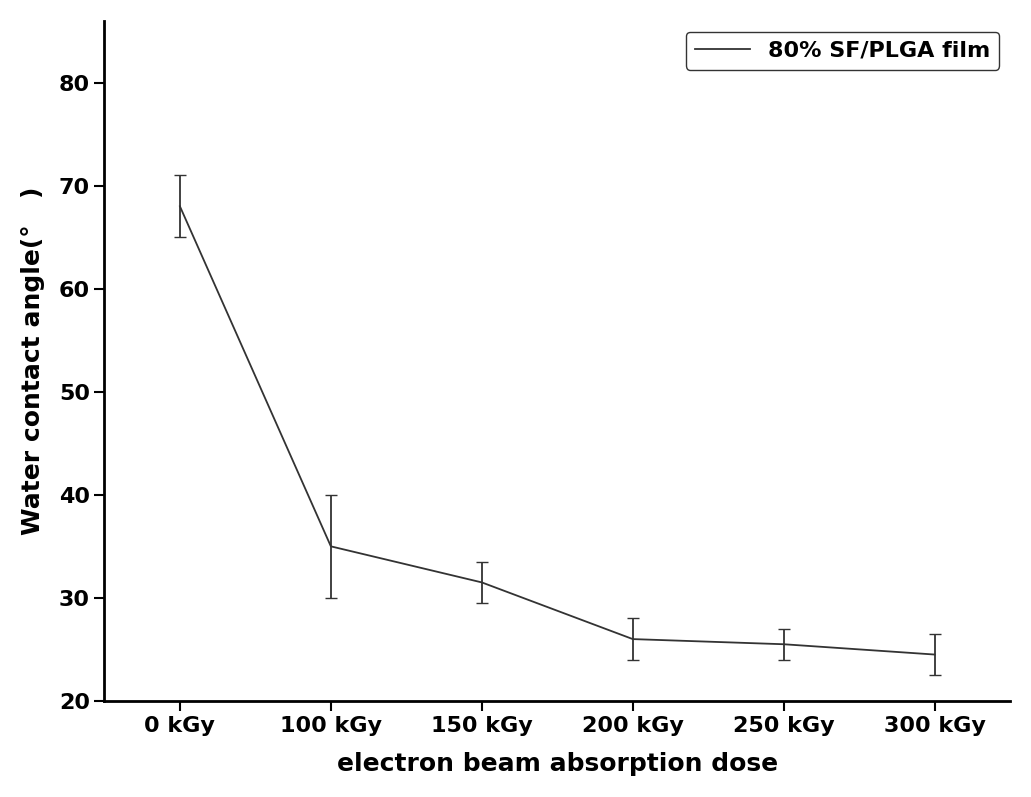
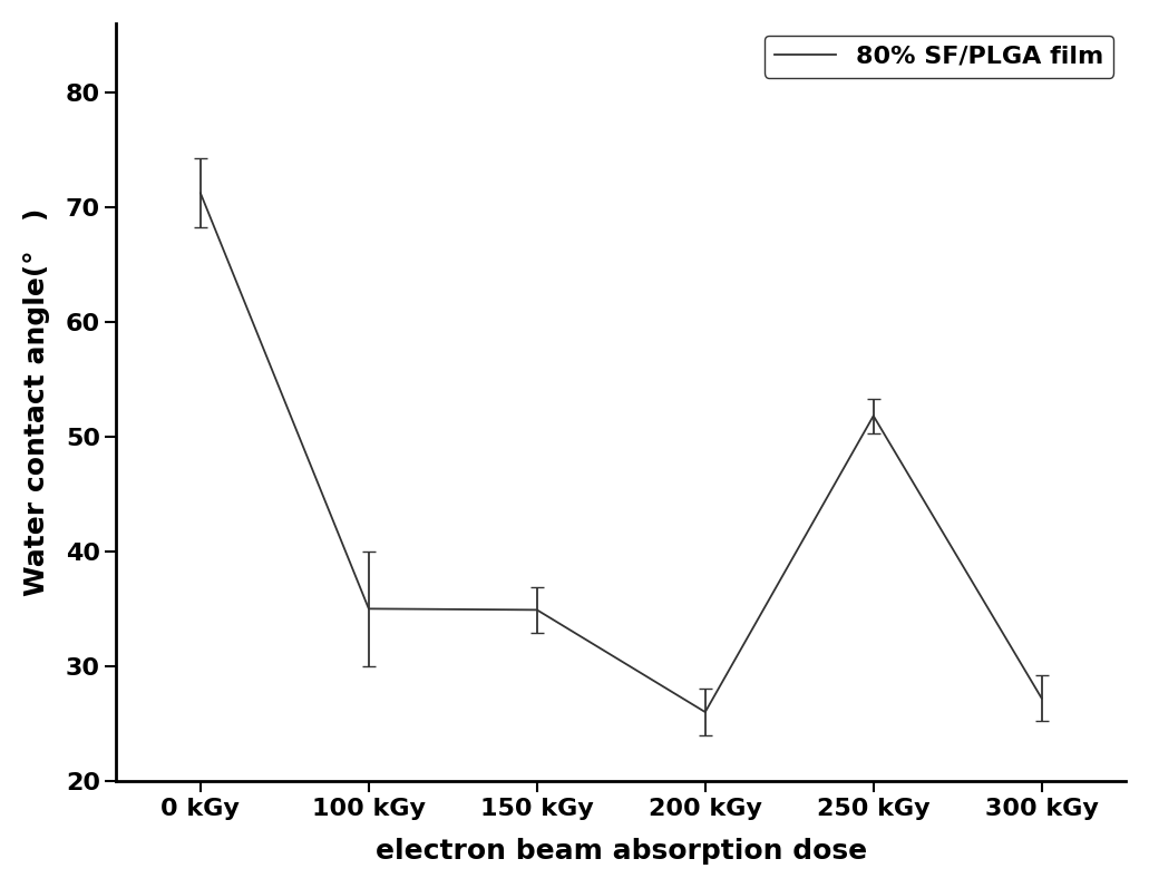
0 kGy: 68.0 -> 71.2
150 kGy: 31.5 -> 34.9
250 kGy: 25.5 -> 51.8
300 kGy: 24.5 -> 27.2
